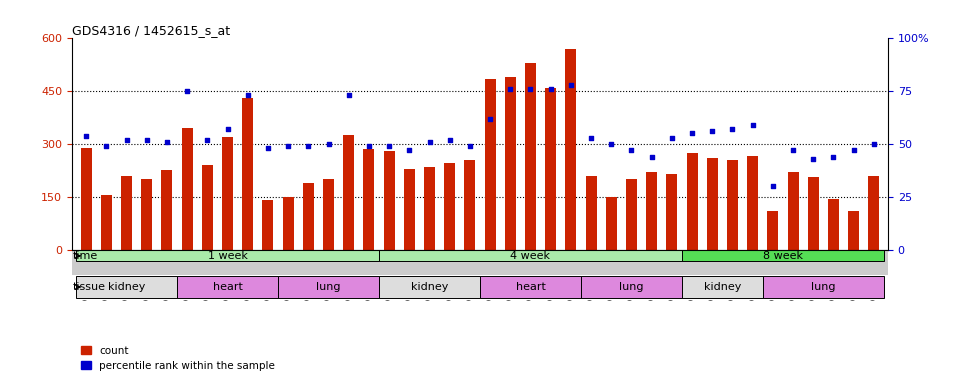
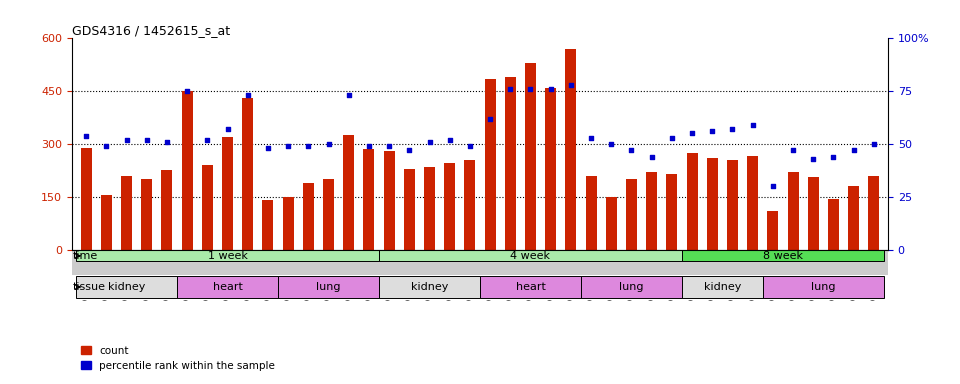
count/GSM949120: 345 -> 450
count/GSM949153: 110 -> 180
